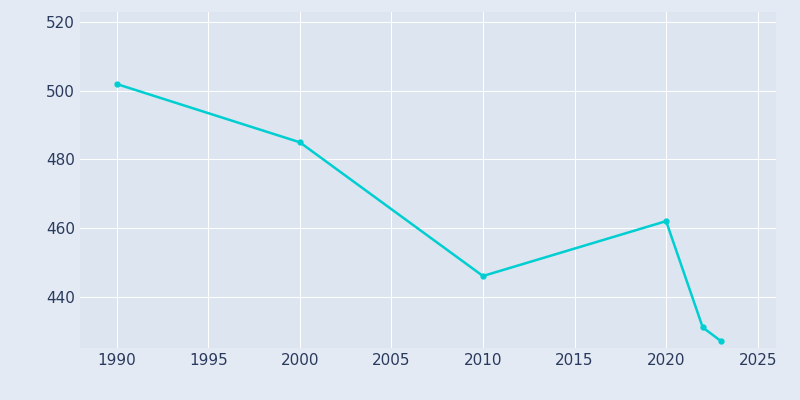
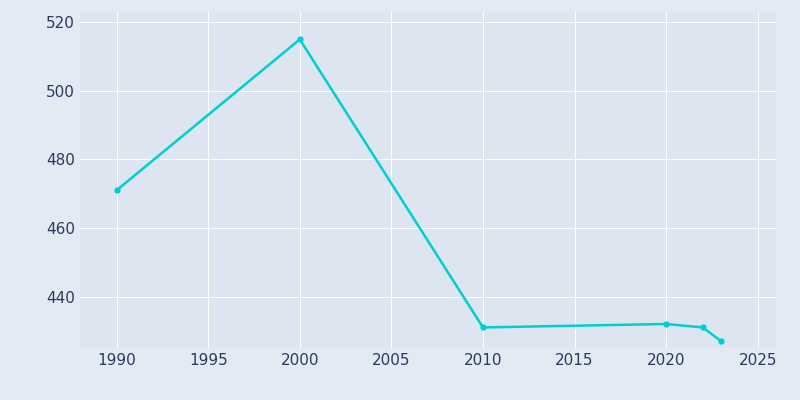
1990: 502 -> 471
2000: 485 -> 515
2010: 446 -> 431
2020: 462 -> 432
